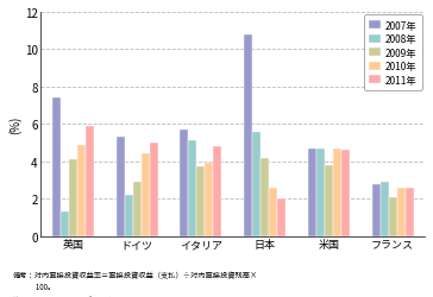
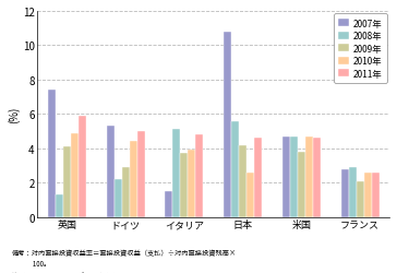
2007年/イタリア: 5.7 -> 1.5
2011年/日本: 2.0 -> 4.6
